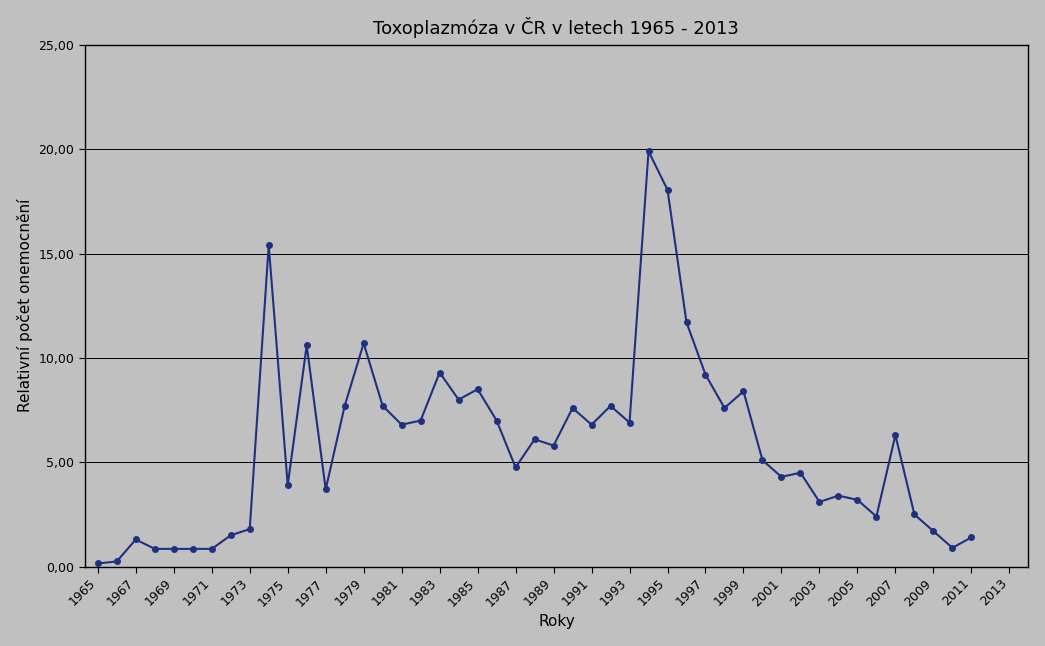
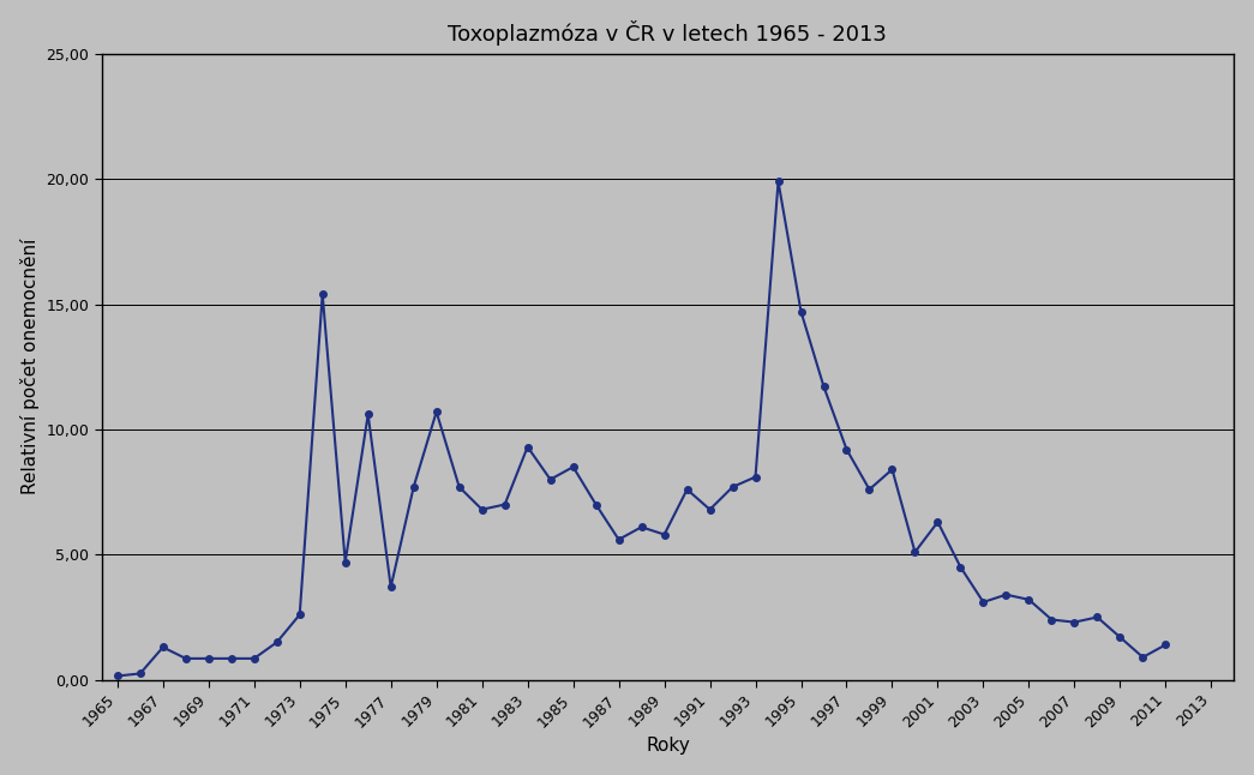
1973: 1,80 -> 2,60
1975: 3,90 -> 4,70
1987: 4,75 -> 5,60
1993: 6,90 -> 8,10
1995: 18,05 -> 14,70
2001: 4,30 -> 6,30
2007: 6,30 -> 2,30
